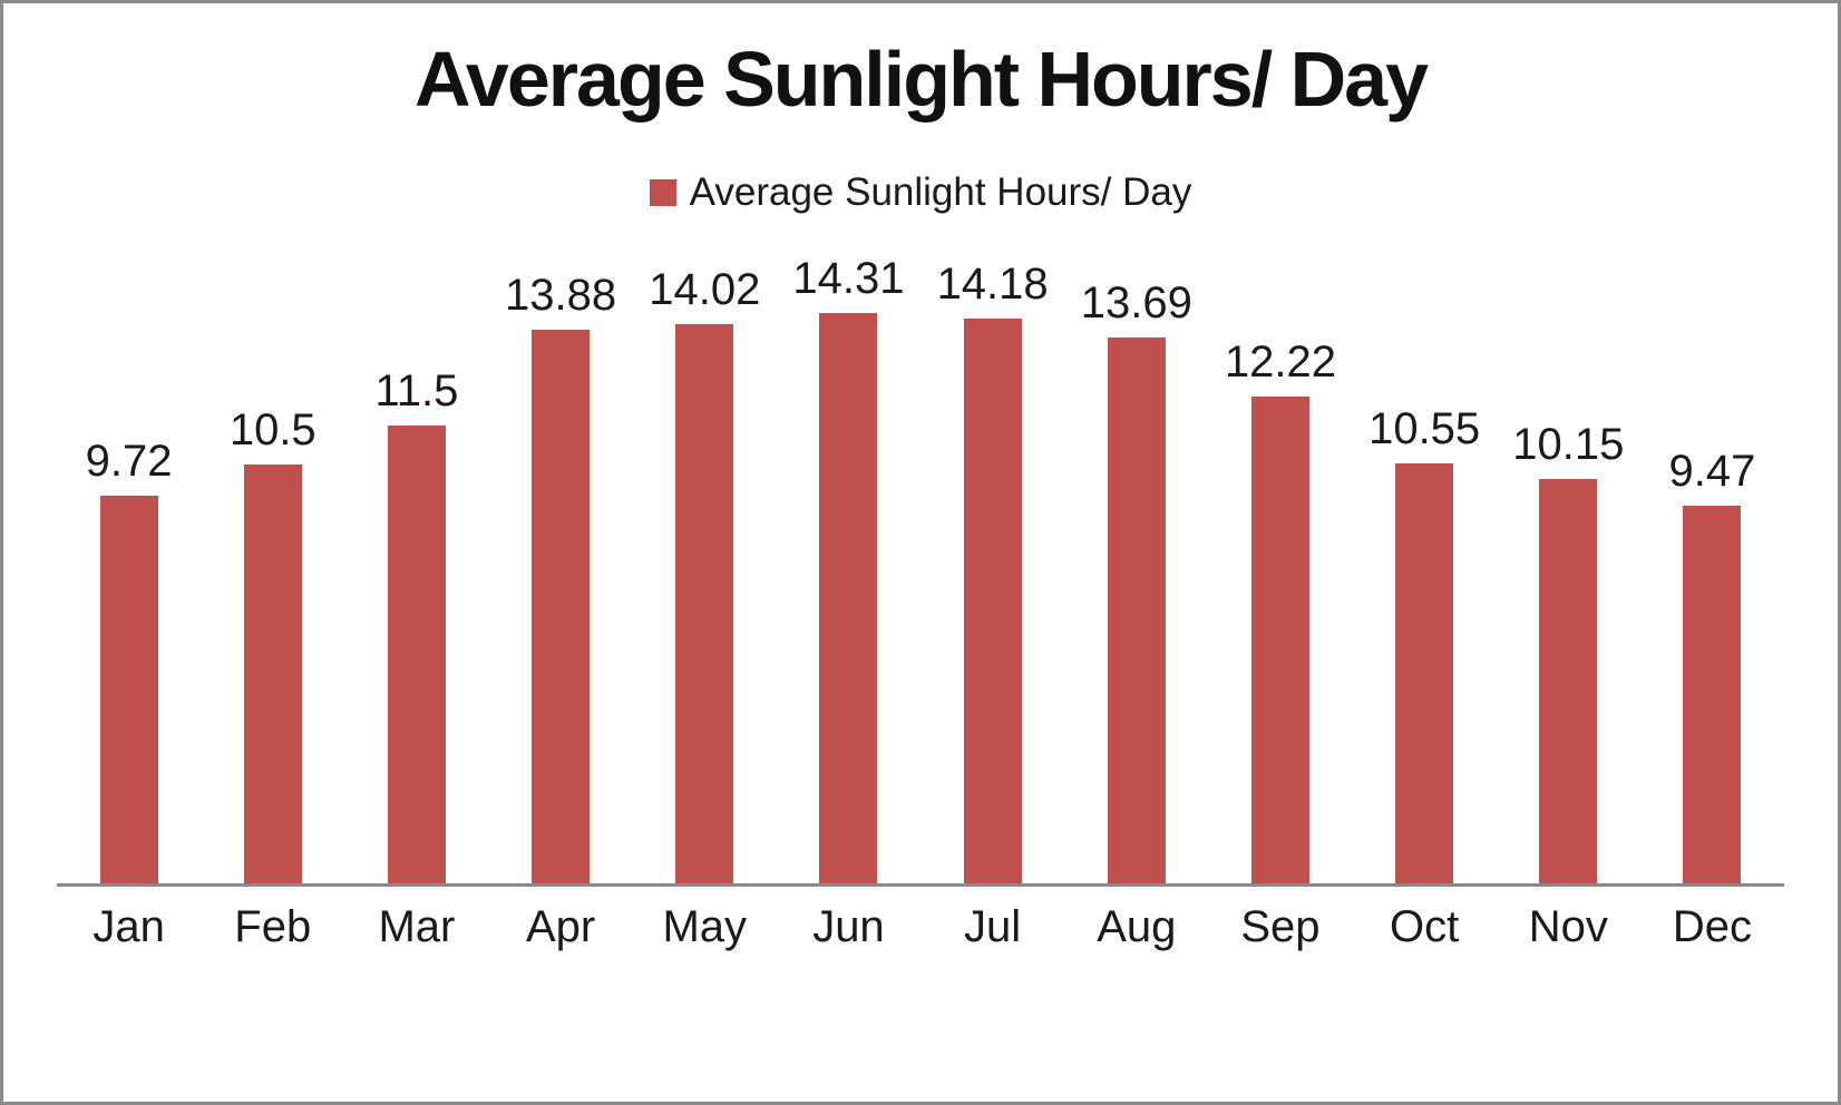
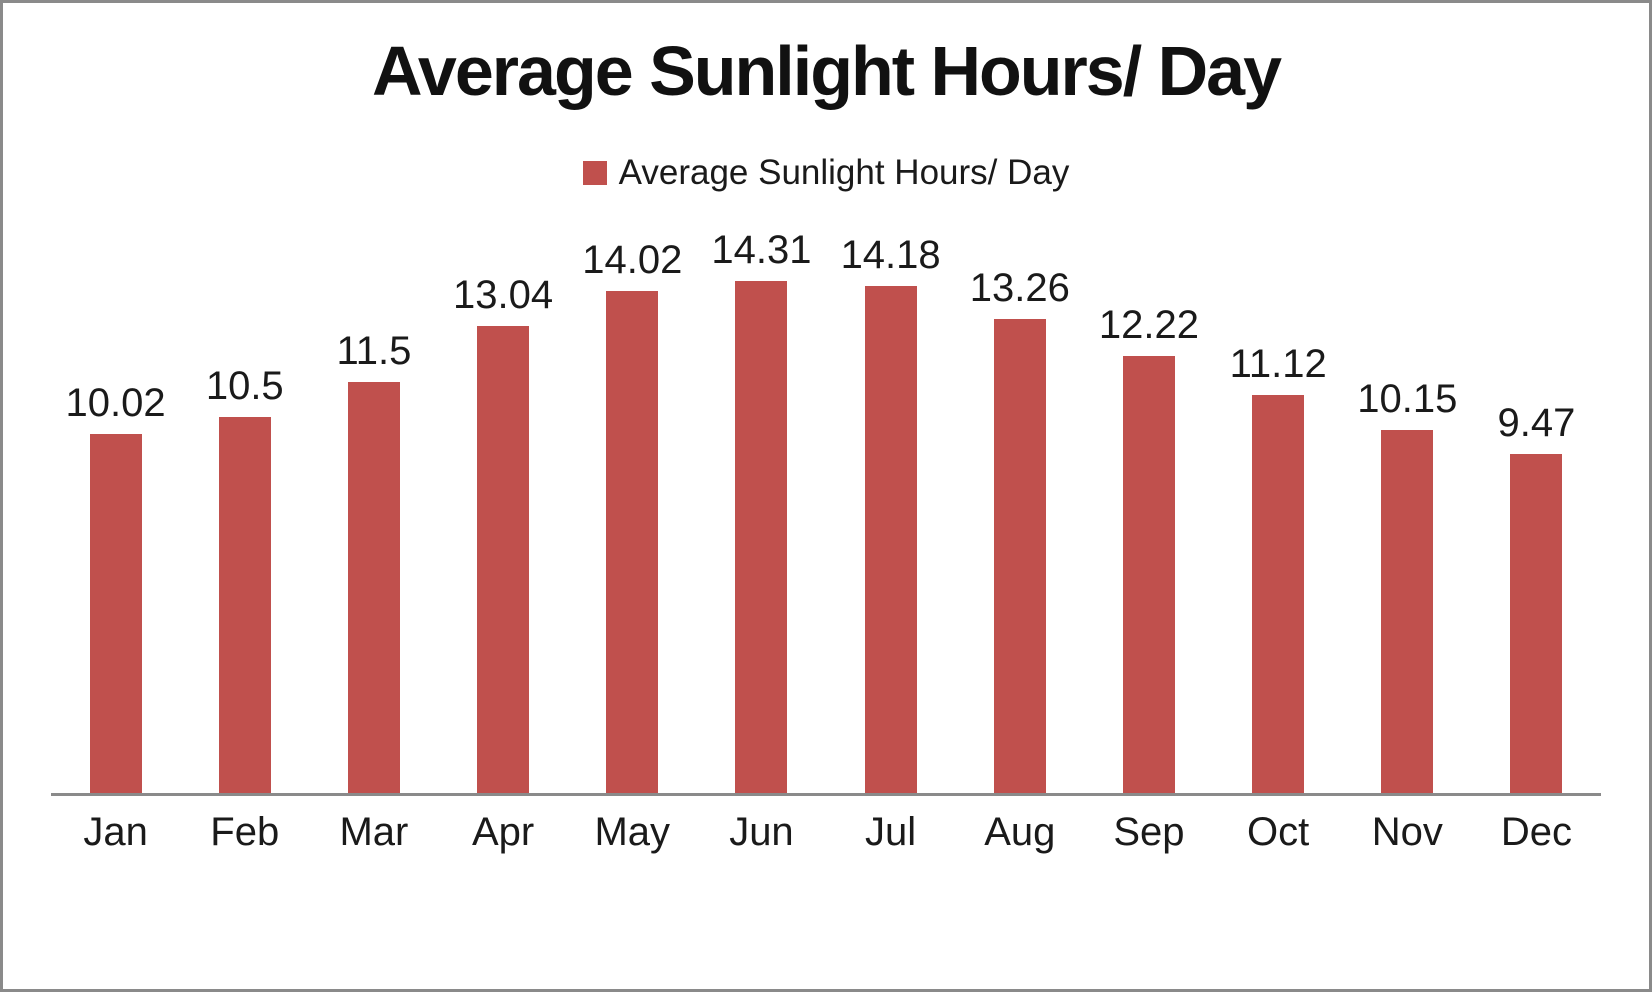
Jan: 9.72 -> 10.02
Apr: 13.88 -> 13.04
Aug: 13.69 -> 13.26
Oct: 10.55 -> 11.12
